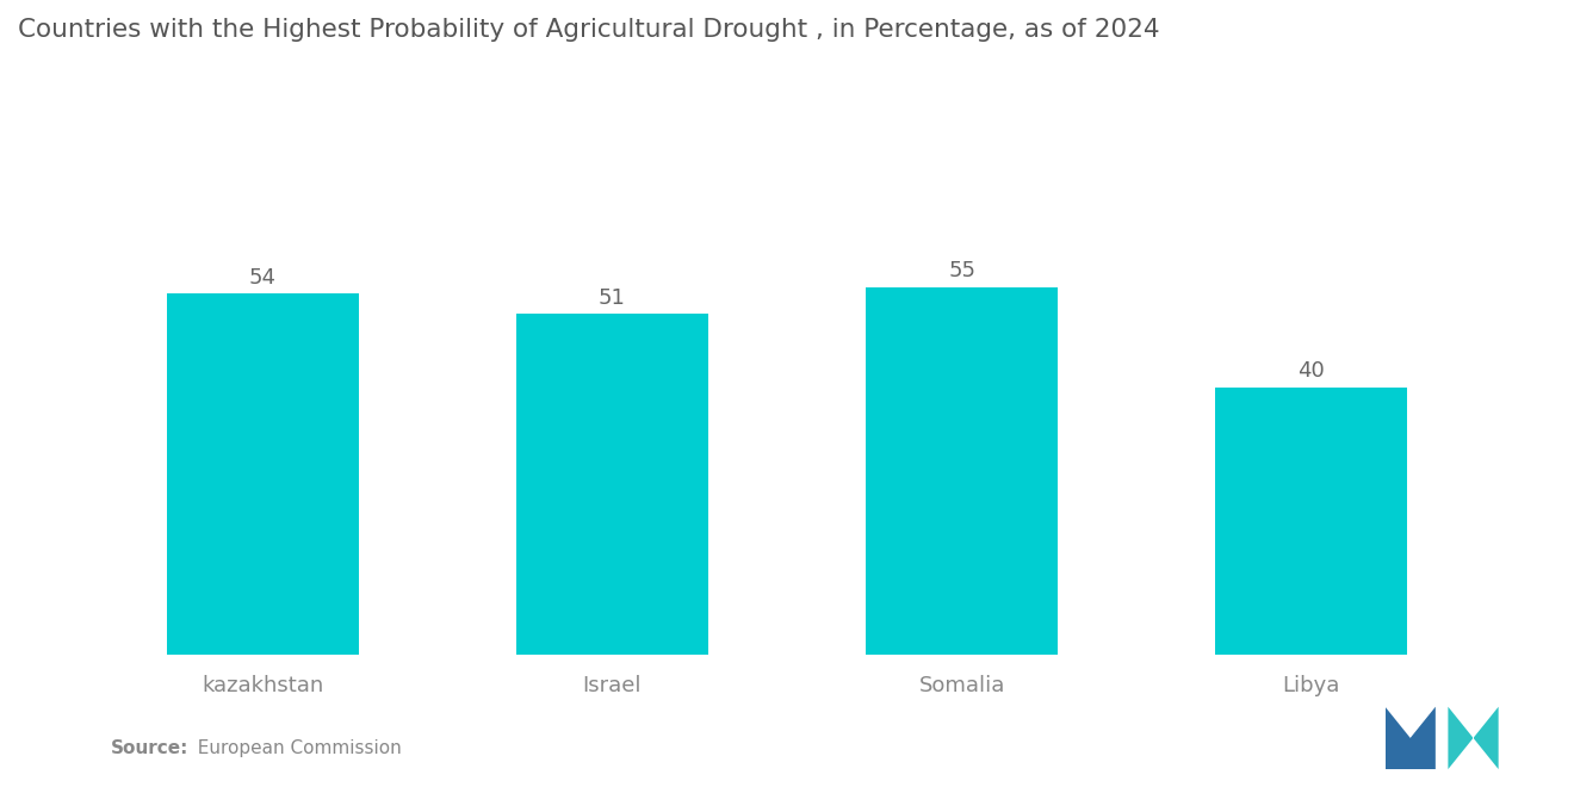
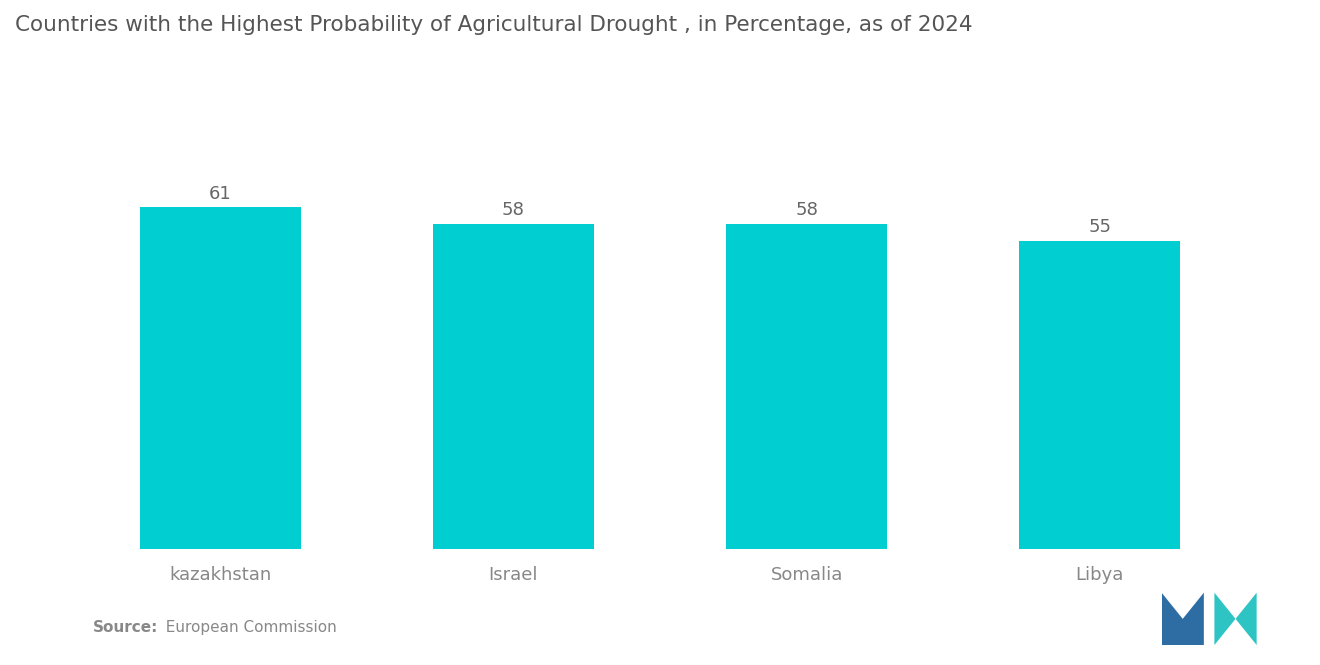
kazakhstan: 54 -> 61
Israel: 51 -> 58
Somalia: 55 -> 58
Libya: 40 -> 55
